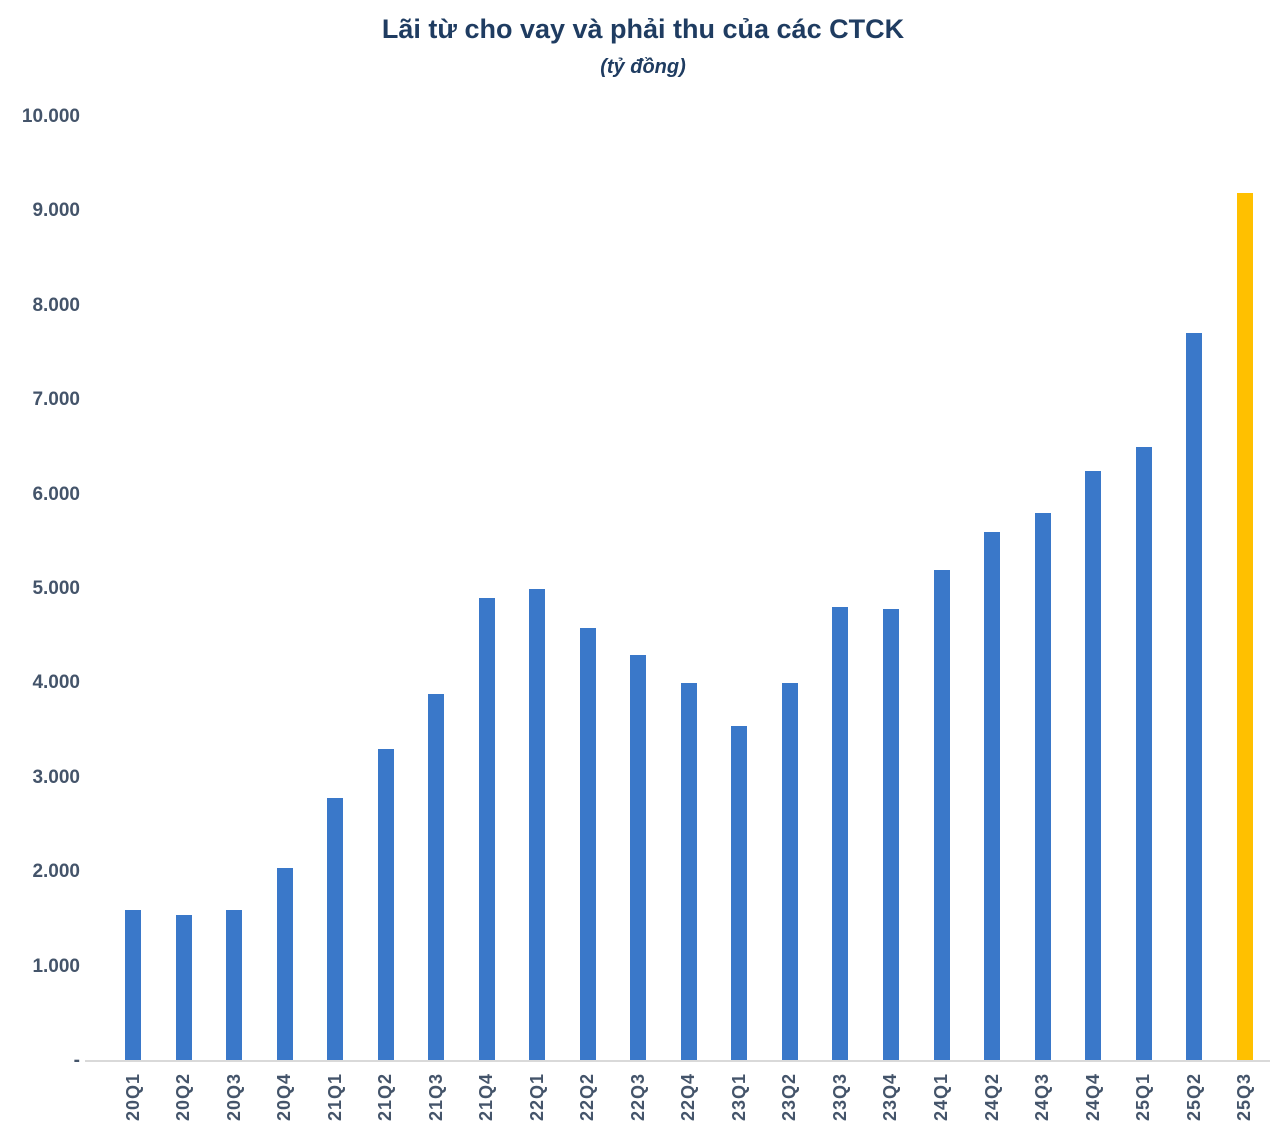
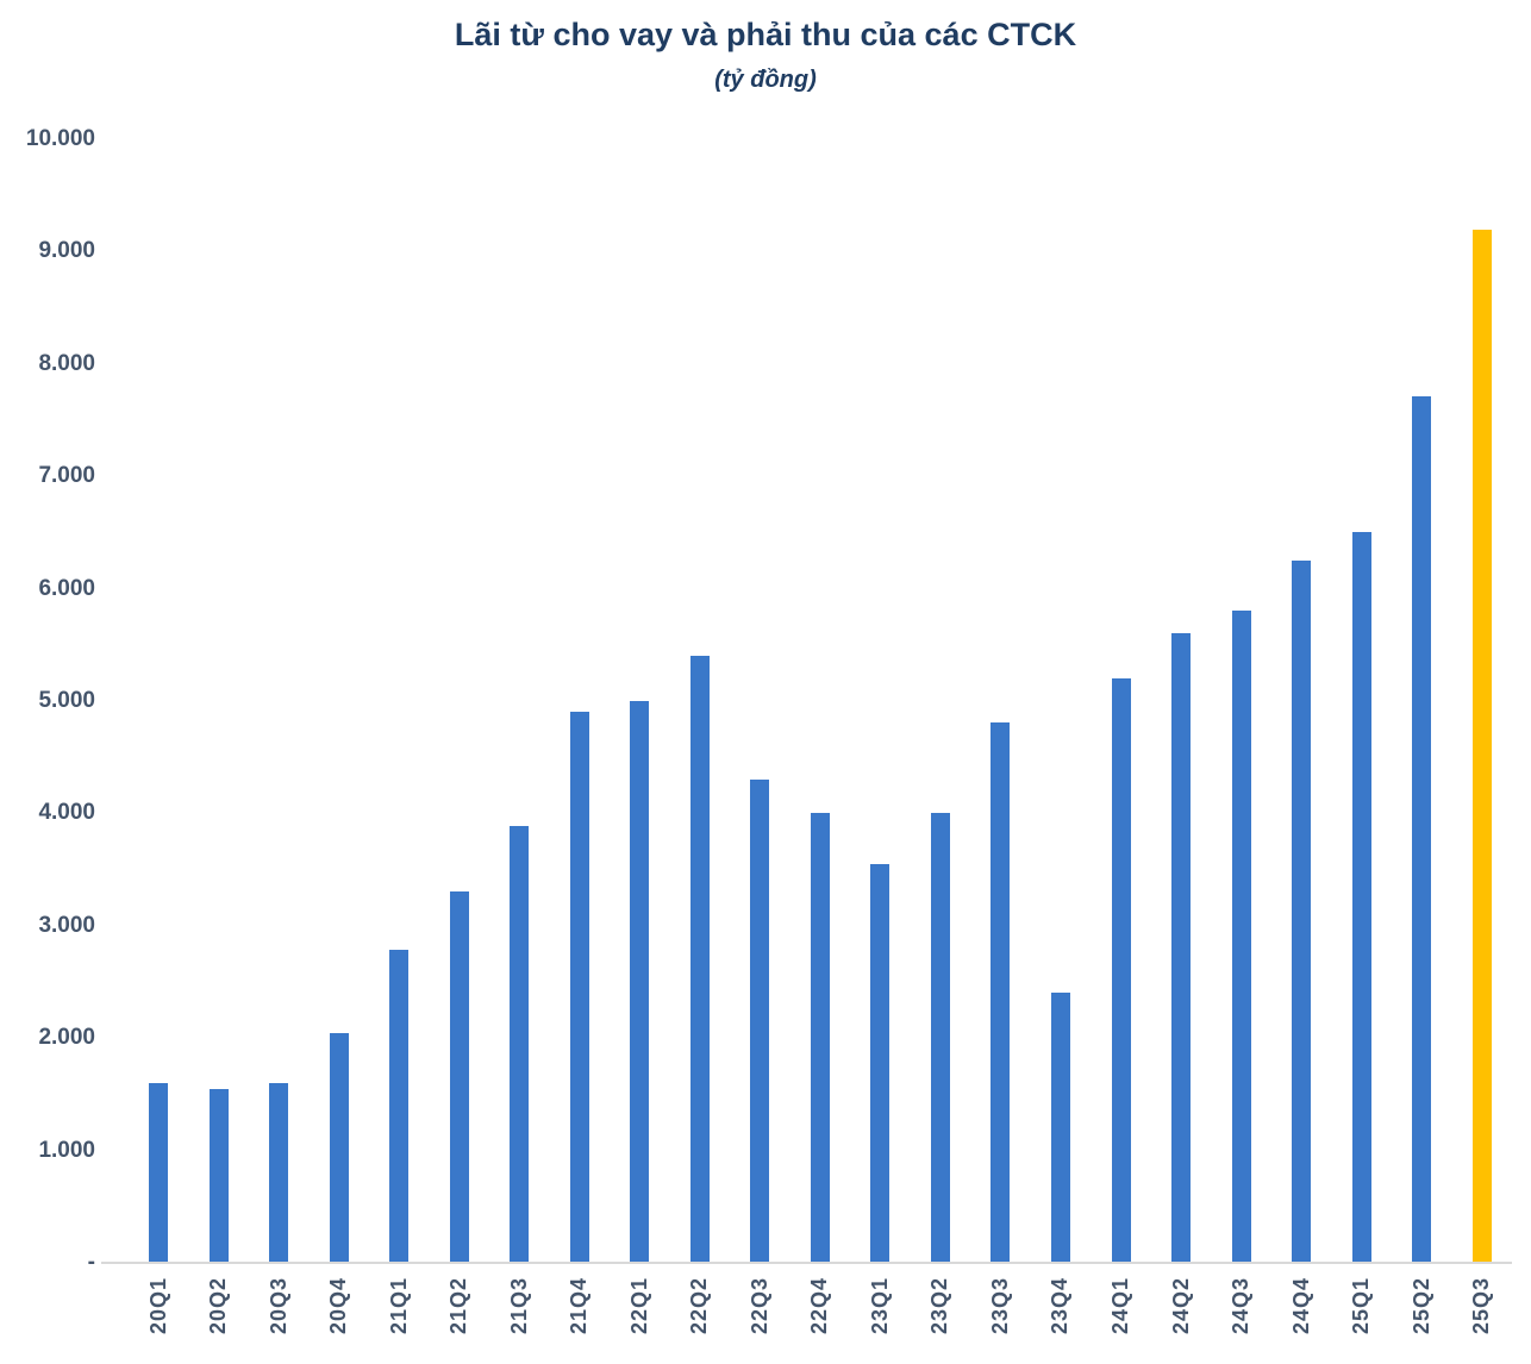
22Q2: 4600 -> 5400
23Q4: 4800 -> 2400
